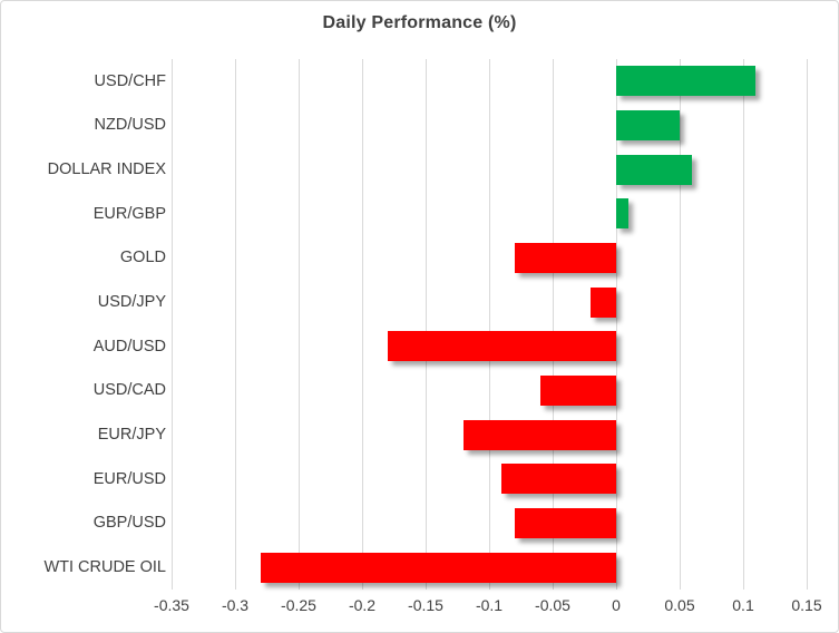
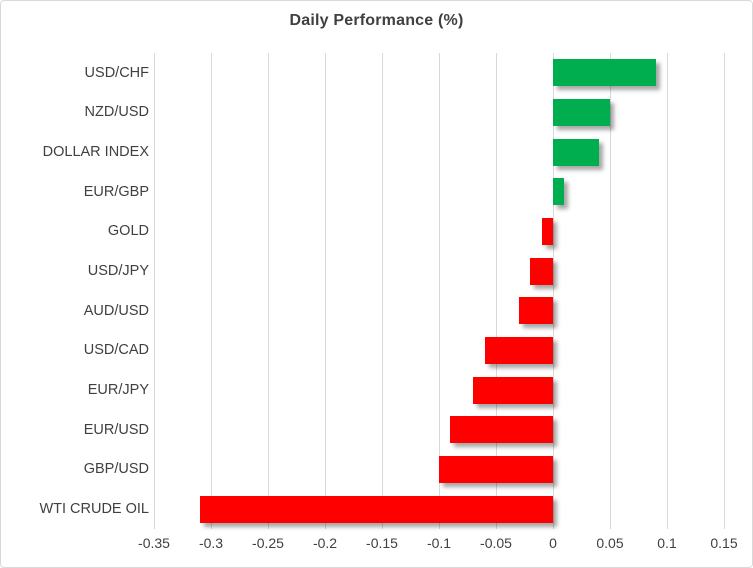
USD/CHF: 0.11 -> 0.09
DOLLAR INDEX: 0.06 -> 0.04
GOLD: -0.08 -> -0.01
AUD/USD: -0.18 -> -0.03
EUR/JPY: -0.12 -> -0.07
GBP/USD: -0.08 -> -0.10
WTI CRUDE OIL: -0.28 -> -0.31
